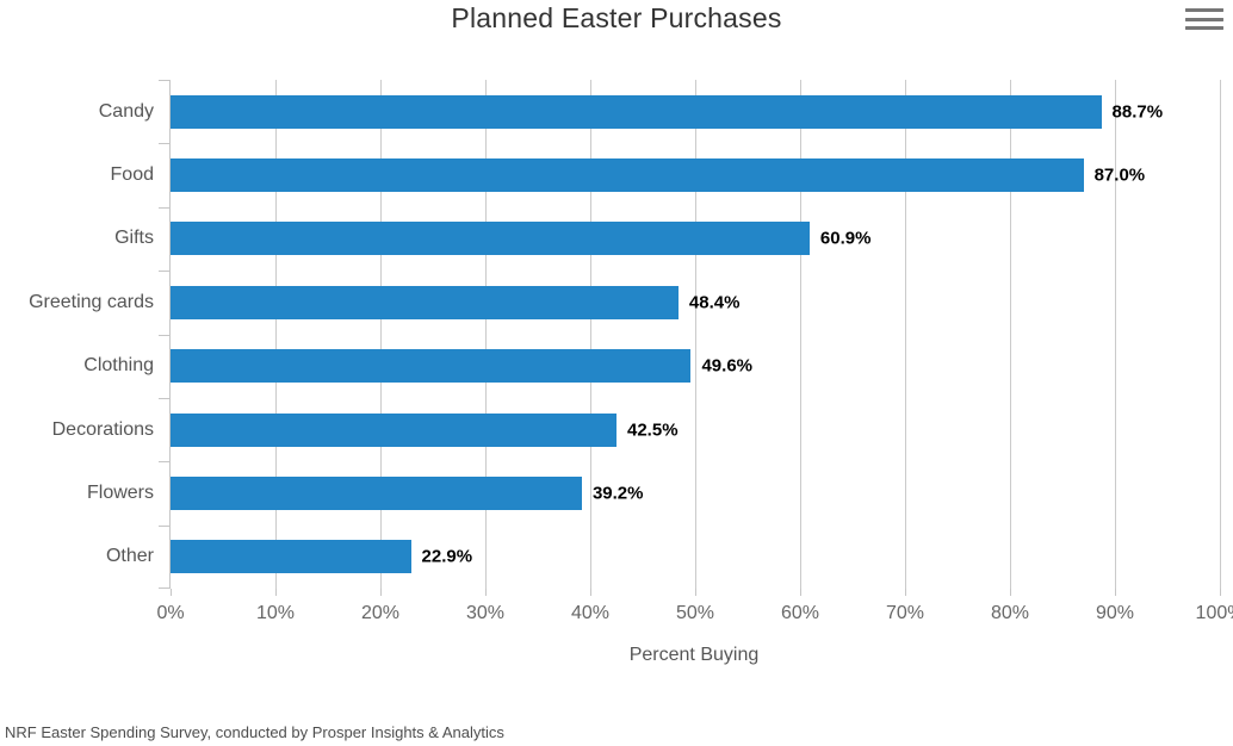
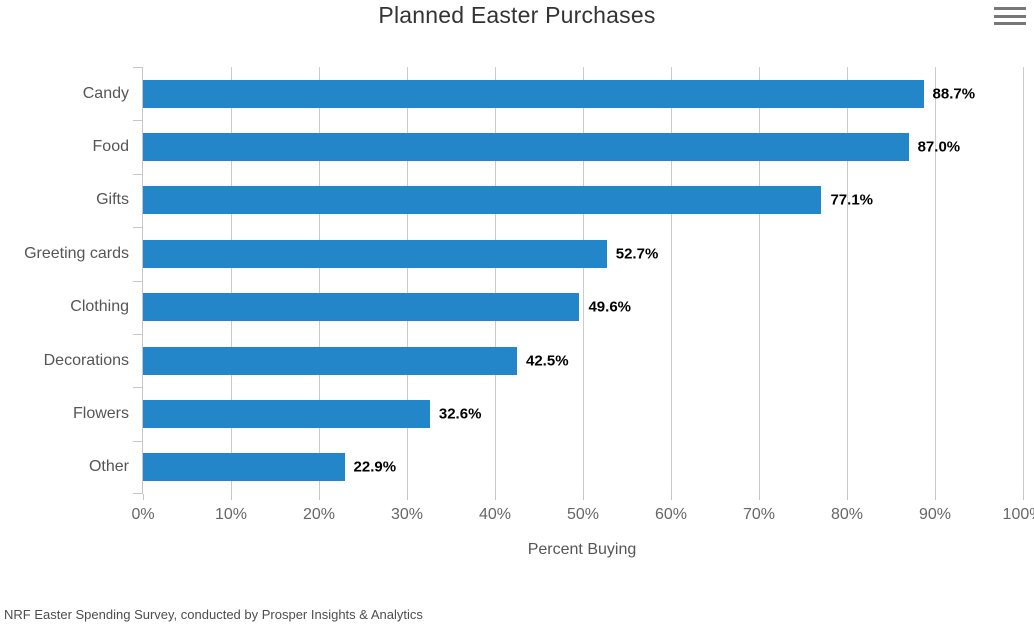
Gifts: 60.9% -> 77.1%
Greeting cards: 48.4% -> 52.7%
Flowers: 39.2% -> 32.6%
